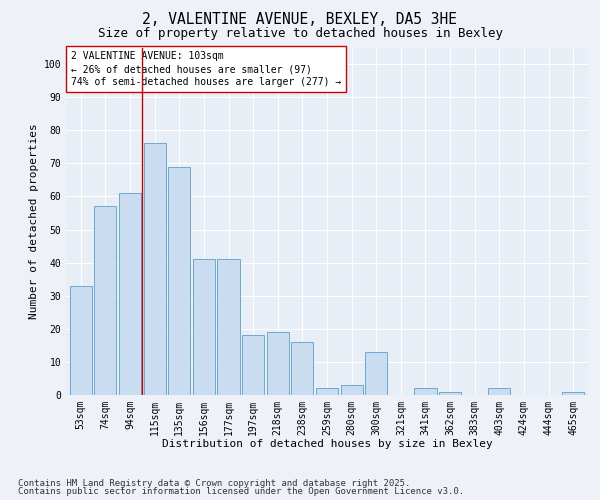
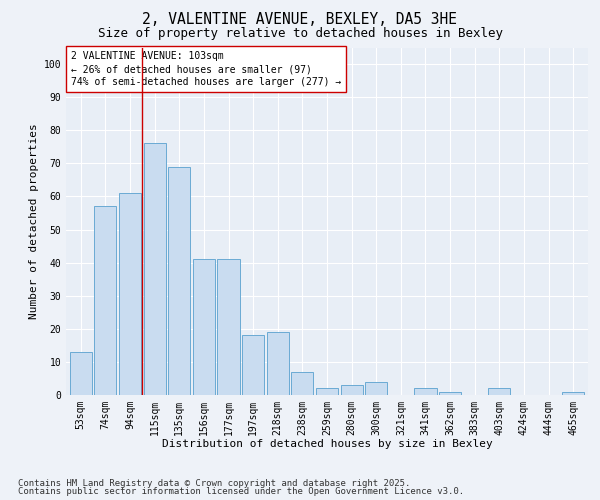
53sqm: 33 -> 13
238sqm: 16 -> 7
300sqm: 13 -> 4
